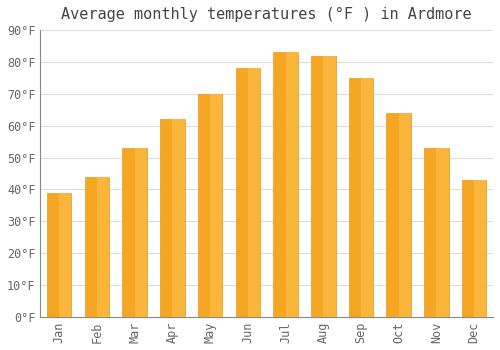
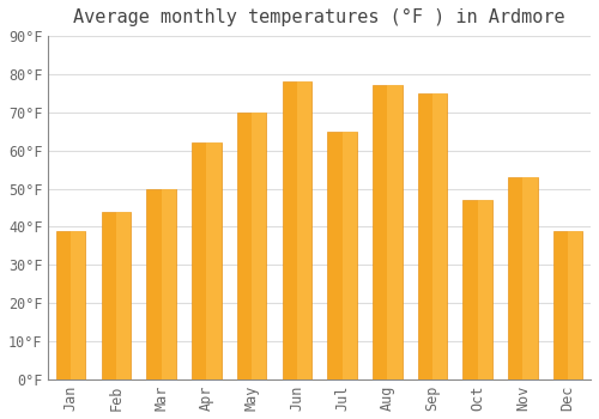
Mar: 53°F -> 50°F
Jul: 83°F -> 65°F
Aug: 82°F -> 77°F
Oct: 64°F -> 47°F
Dec: 43°F -> 39°F
